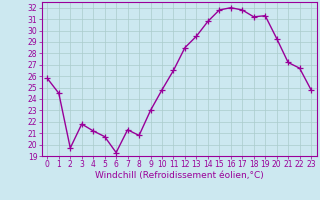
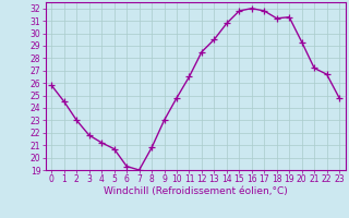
2: 19.7 -> 23.0
7: 21.3 -> 19.0
